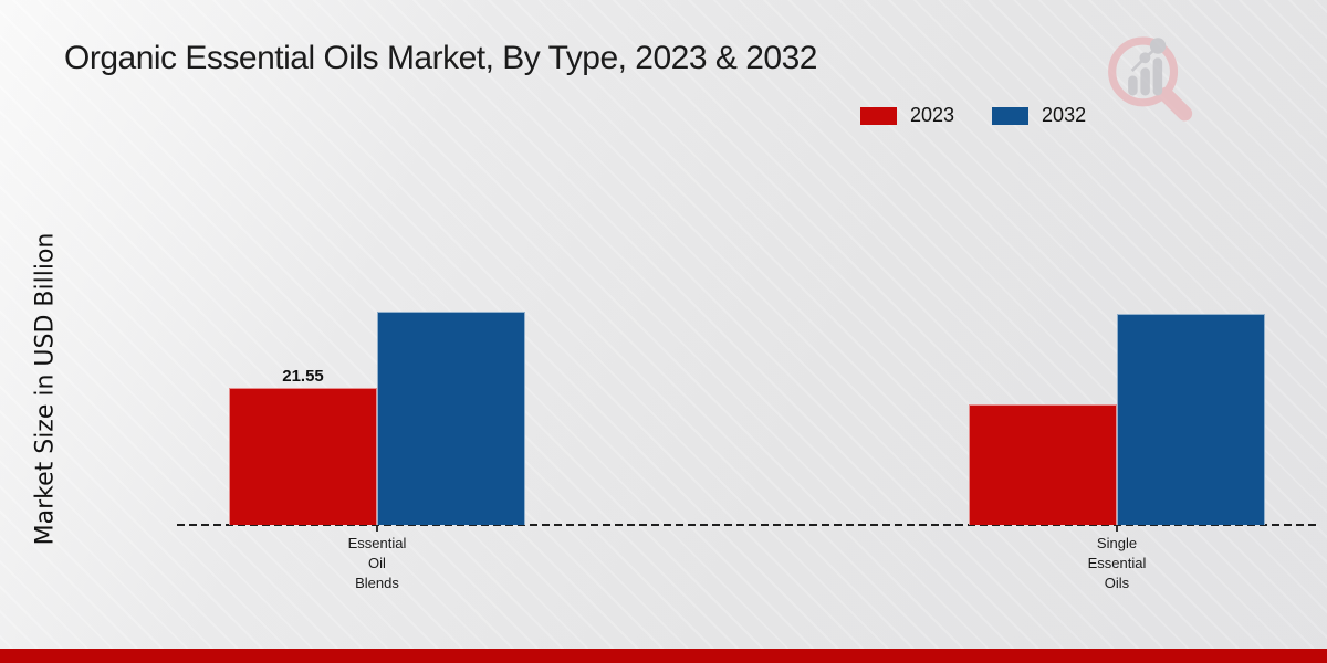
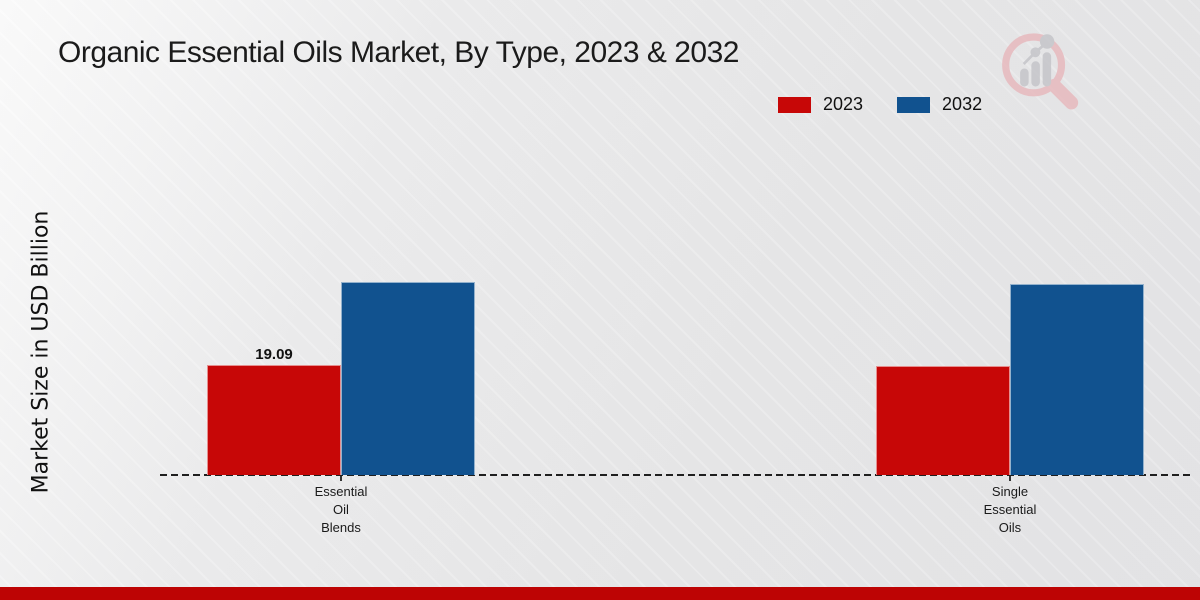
2023/Essential Oil Blends: 21.55 -> 19.09
